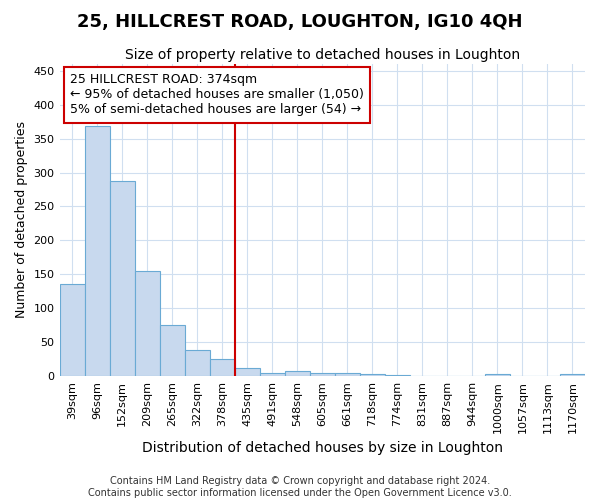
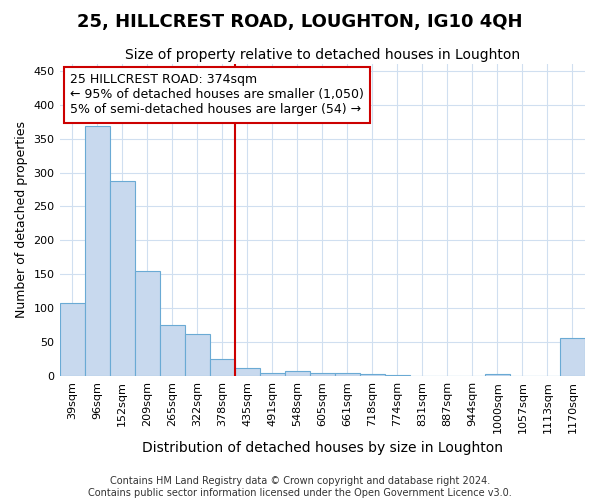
39sqm: 136 -> 108
322sqm: 38 -> 62
1170sqm: 3 -> 56
